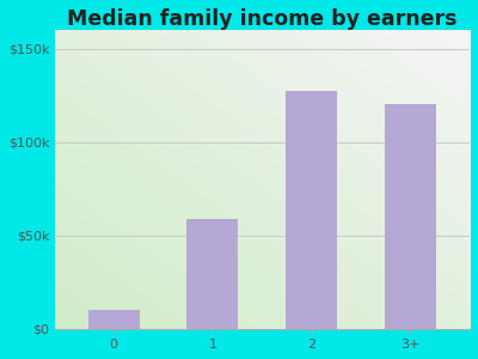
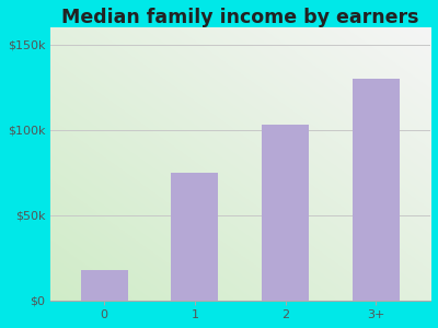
0: $10k -> $18k
1: $59k -> $75k
2: $127k -> $103k
3+: $120k -> $130k
